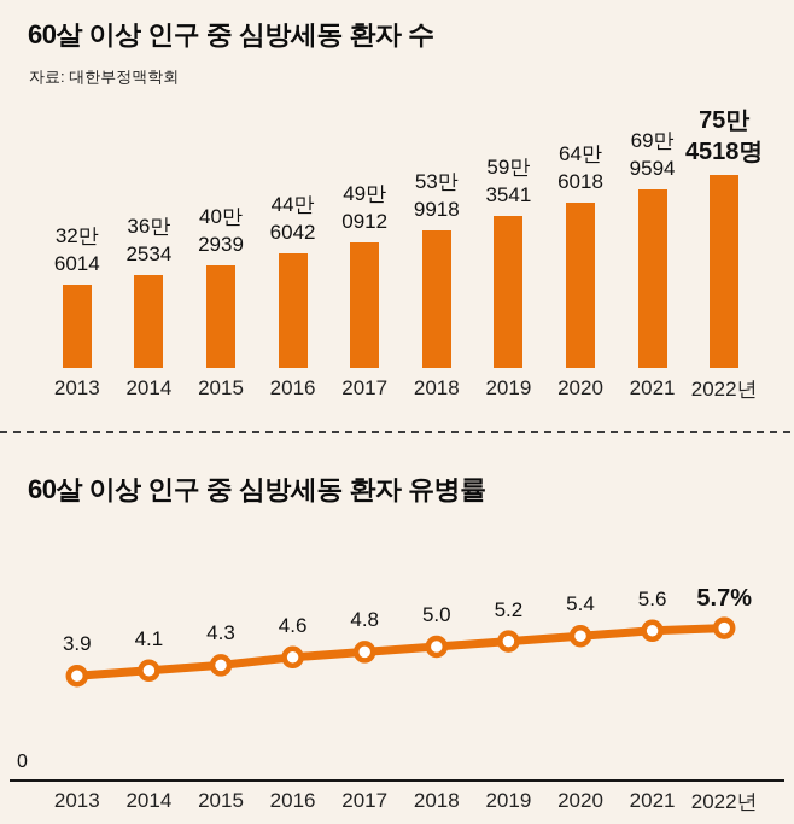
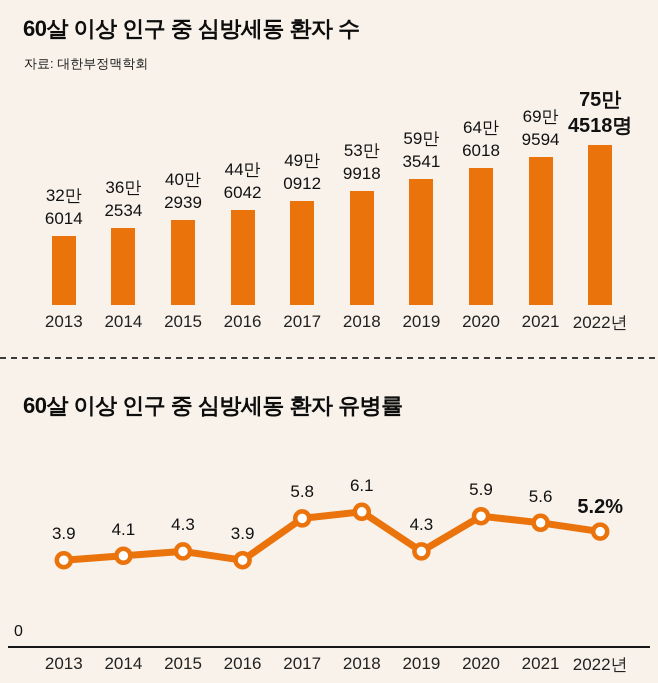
60살 이상 인구 중 심방세동 환자 유병률/2016: 4.6 -> 3.9
60살 이상 인구 중 심방세동 환자 유병률/2017: 4.8 -> 5.8
60살 이상 인구 중 심방세동 환자 유병률/2018: 5.0 -> 6.1
60살 이상 인구 중 심방세동 환자 유병률/2019: 5.2 -> 4.3
60살 이상 인구 중 심방세동 환자 유병률/2020: 5.4 -> 5.9
60살 이상 인구 중 심방세동 환자 유병률/2022년: 5.7% -> 5.2%
